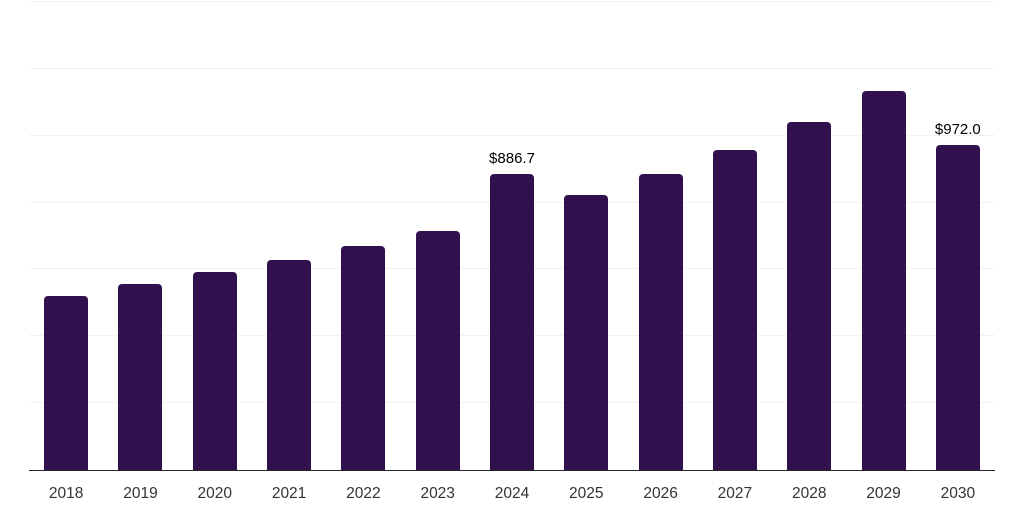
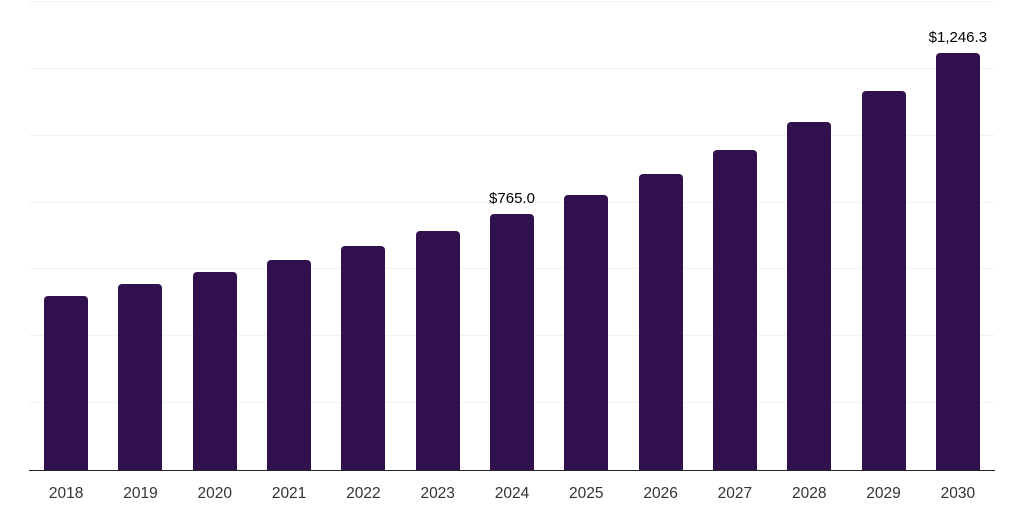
2024: $886.7 -> $765.0
2030: $972.0 -> $1,246.3
